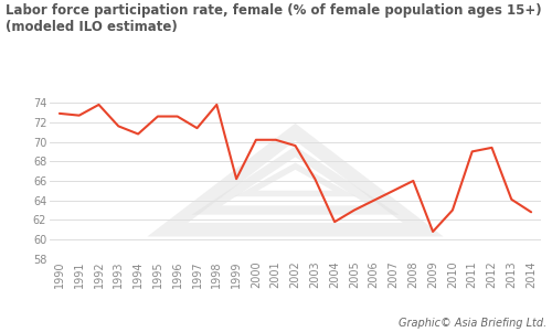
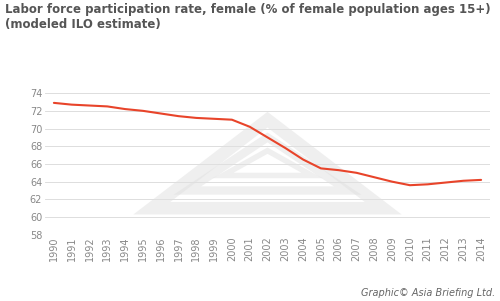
1992: 73.8 -> 72.6
1993: 71.6 -> 72.5
1994: 70.8 -> 72.2
1995: 72.6 -> 72.0
1996: 72.6 -> 71.7
1998: 73.8 -> 71.2
1999: 66.2 -> 71.1
2000: 70.2 -> 71.0
2002: 69.6 -> 69.0
2003: 66.2 -> 67.8
2004: 61.8 -> 66.5
2005: 63.0 -> 65.5
2006: 64.0 -> 65.3
2008: 66.0 -> 64.5
2009: 60.8 -> 64.0
2010: 63.0 -> 63.6
2011: 69.0 -> 63.7
2012: 69.4 -> 63.9
2014: 62.8 -> 64.2
